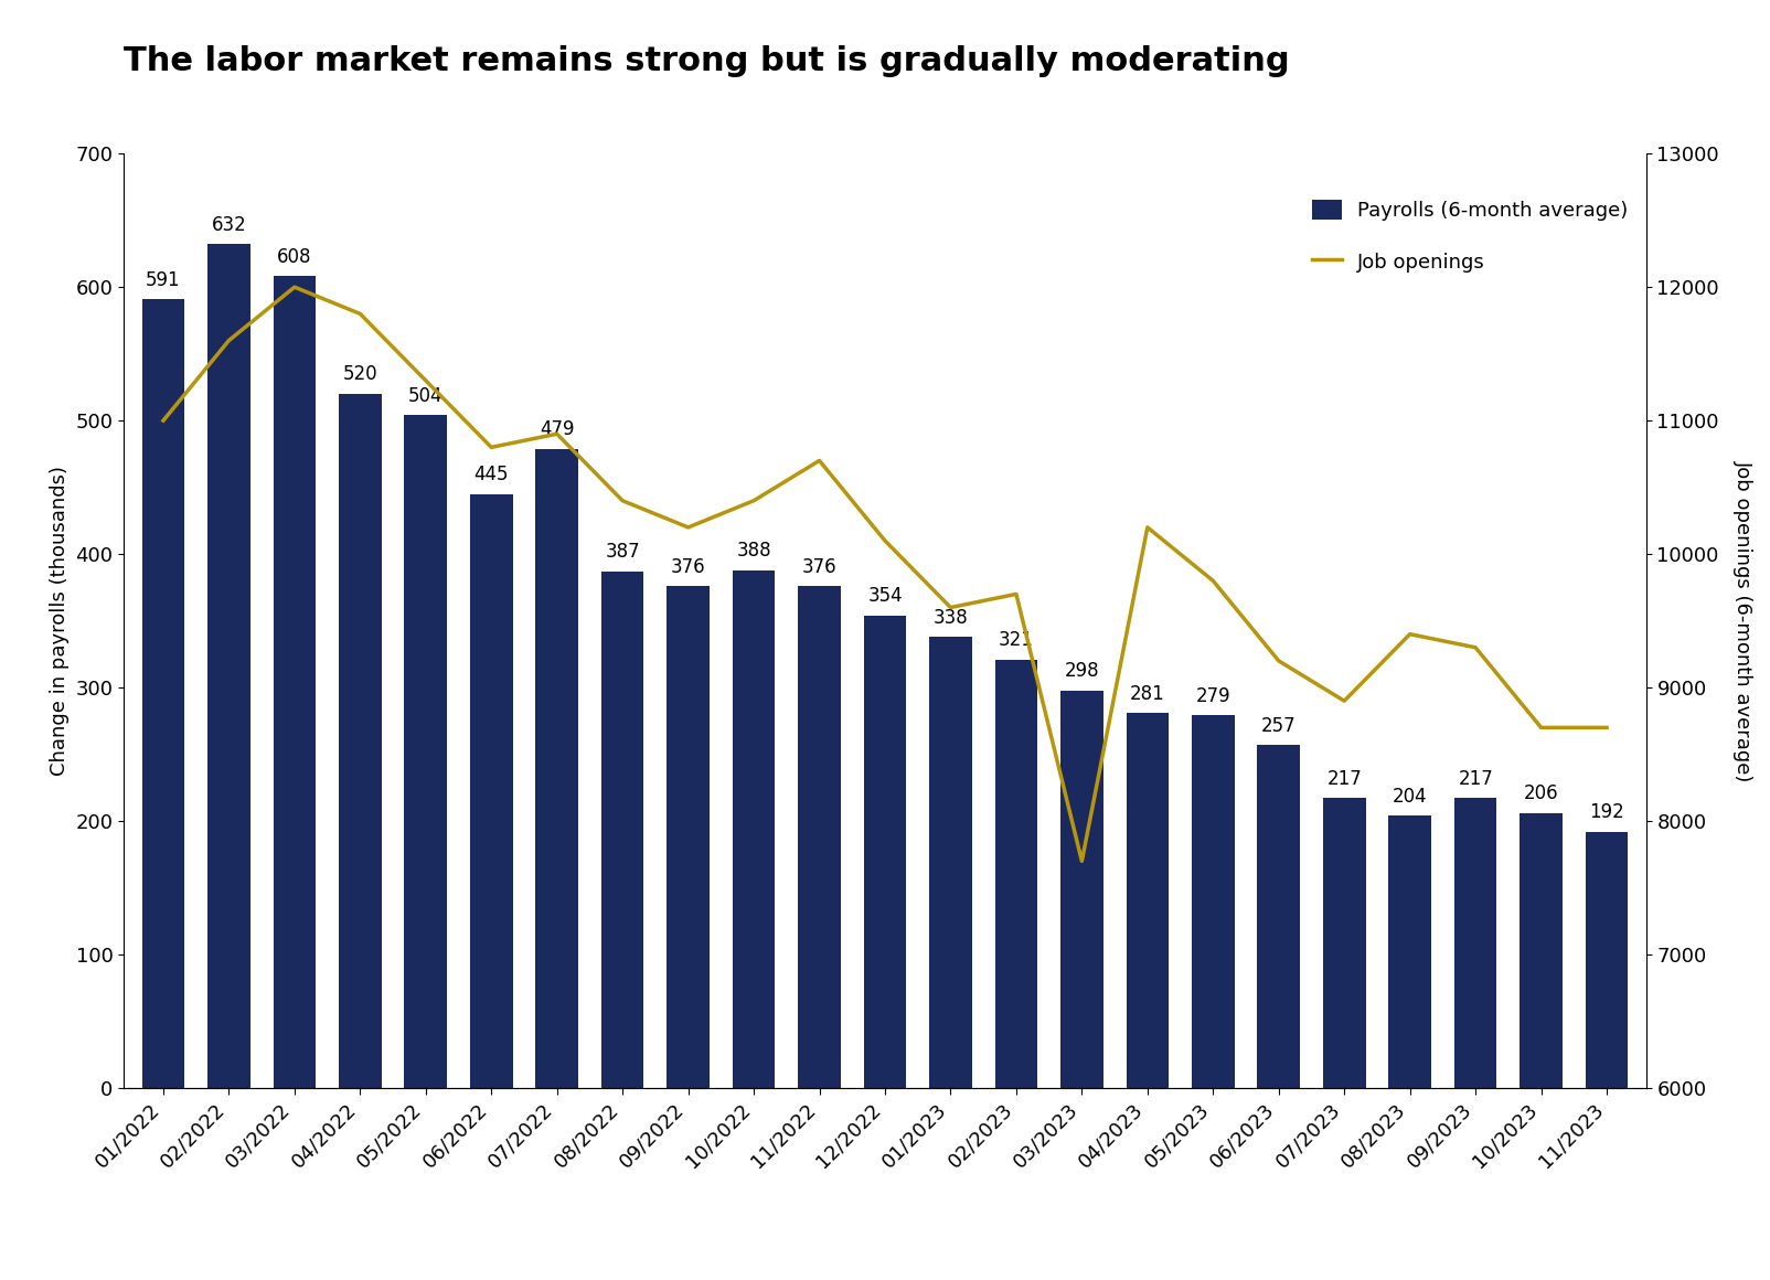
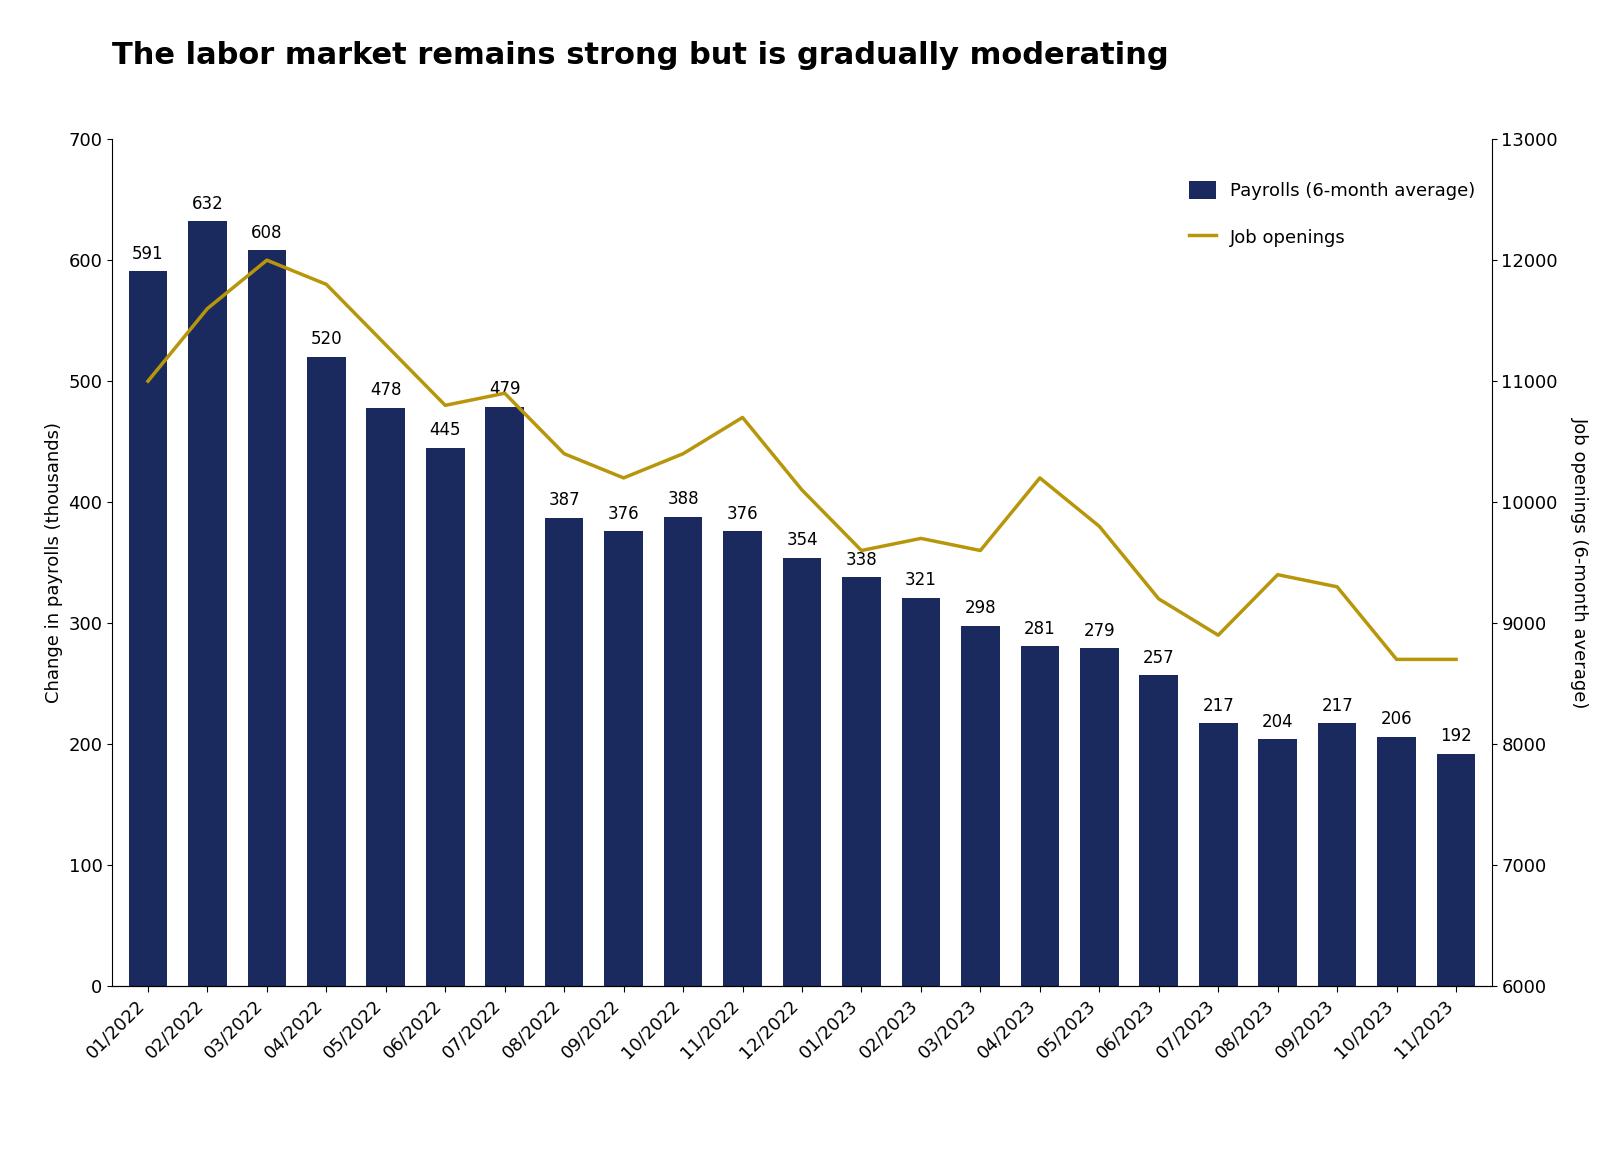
Payrolls (6-month average)/05/2022: 504 -> 478
Job openings/03/2023: 7700 -> 9600
